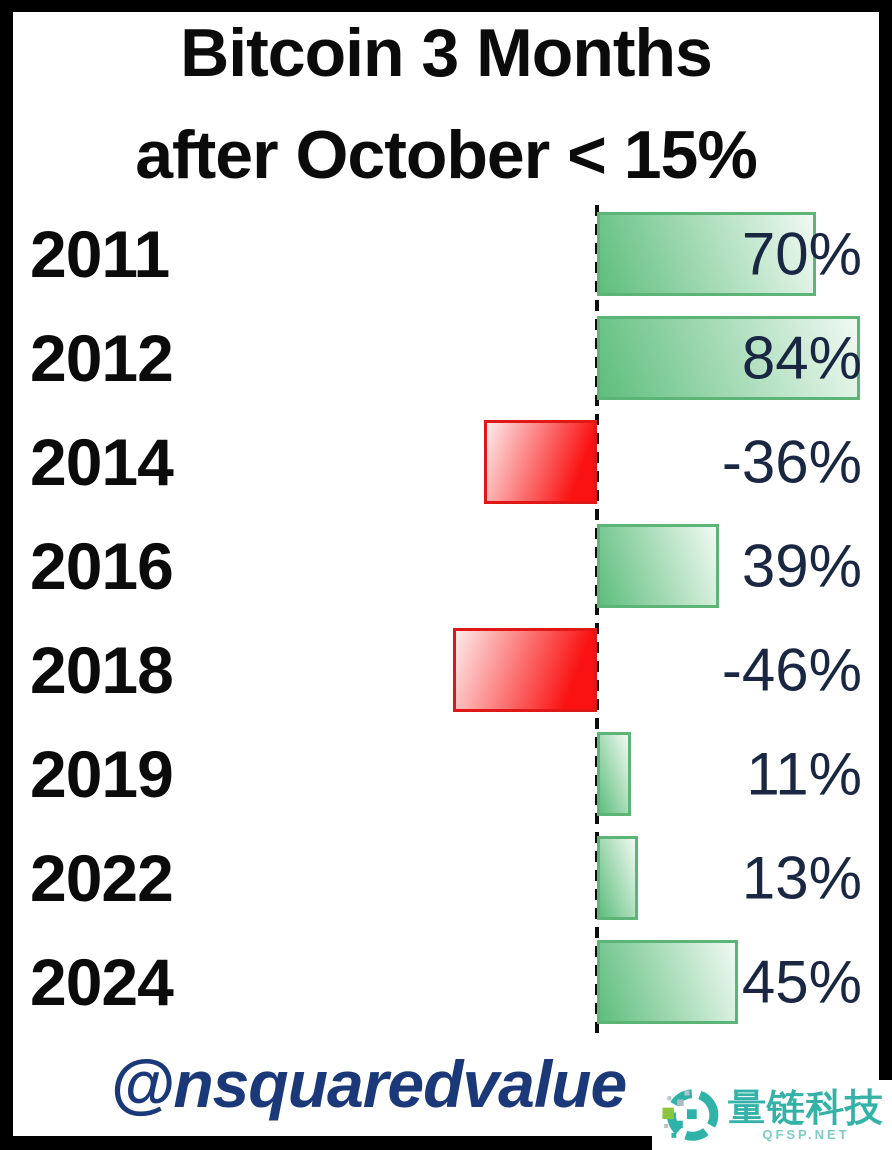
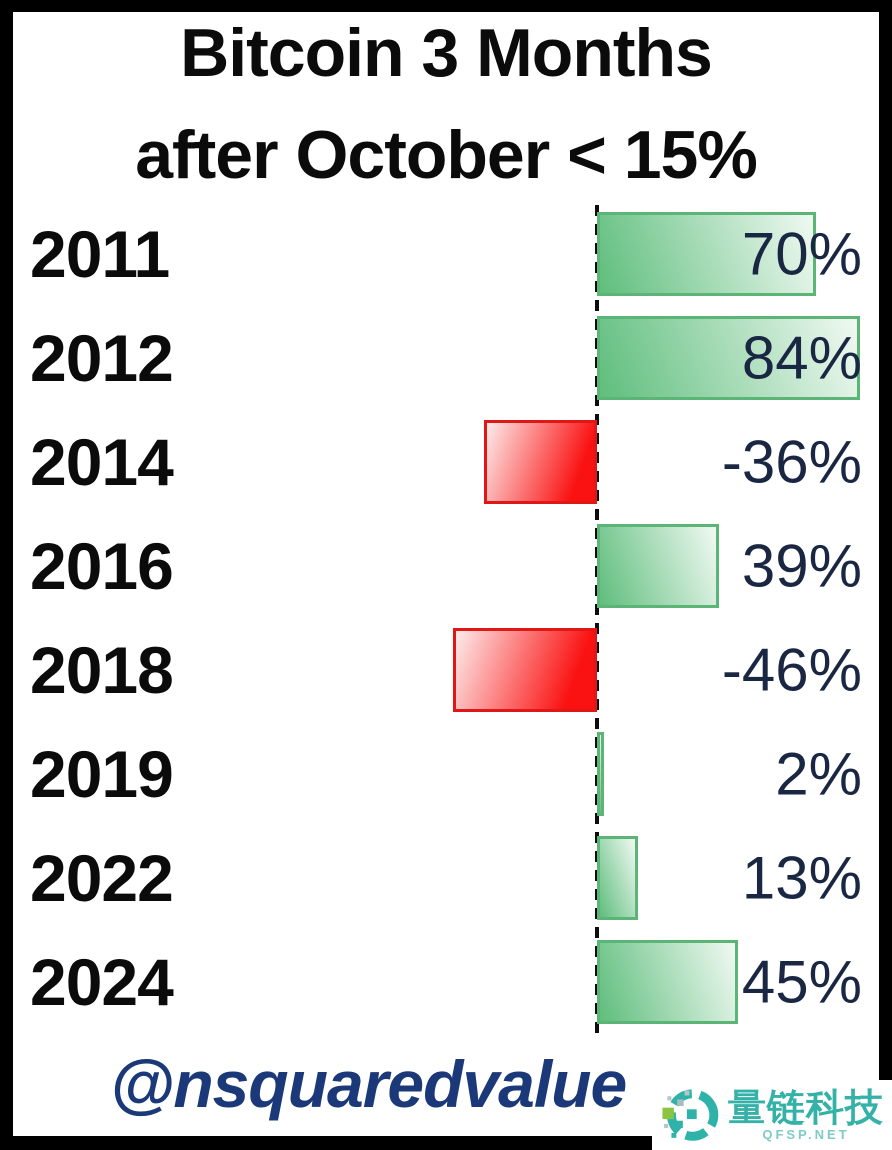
2019: 11% -> 2%
